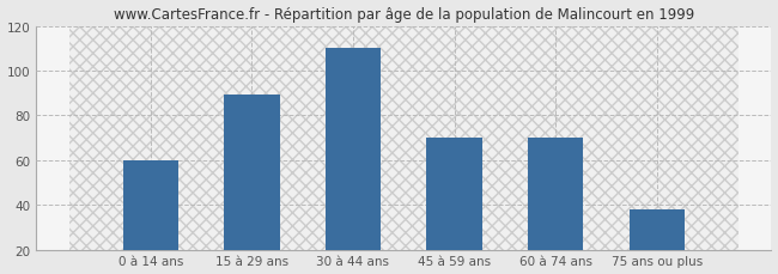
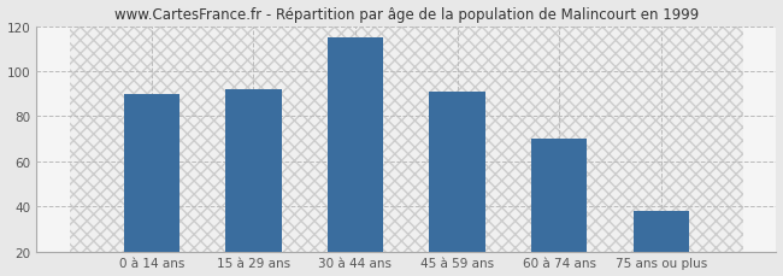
0 à 14 ans: 60 -> 90
15 à 29 ans: 89 -> 92
30 à 44 ans: 110 -> 115
45 à 59 ans: 70 -> 91
